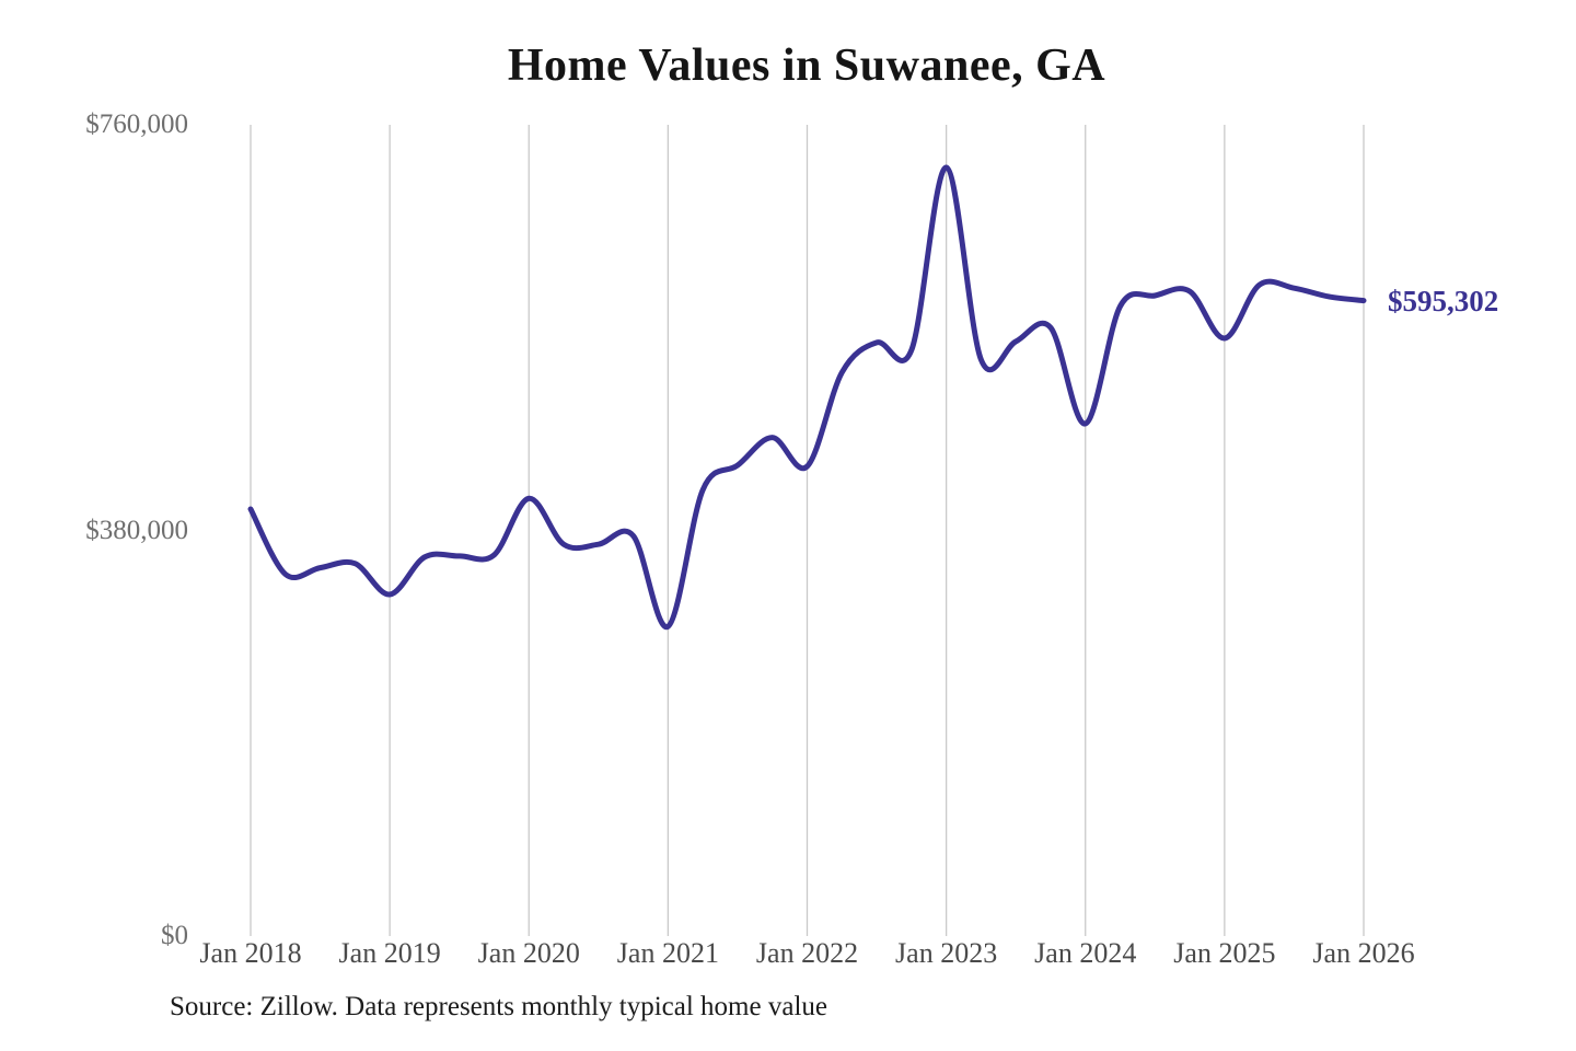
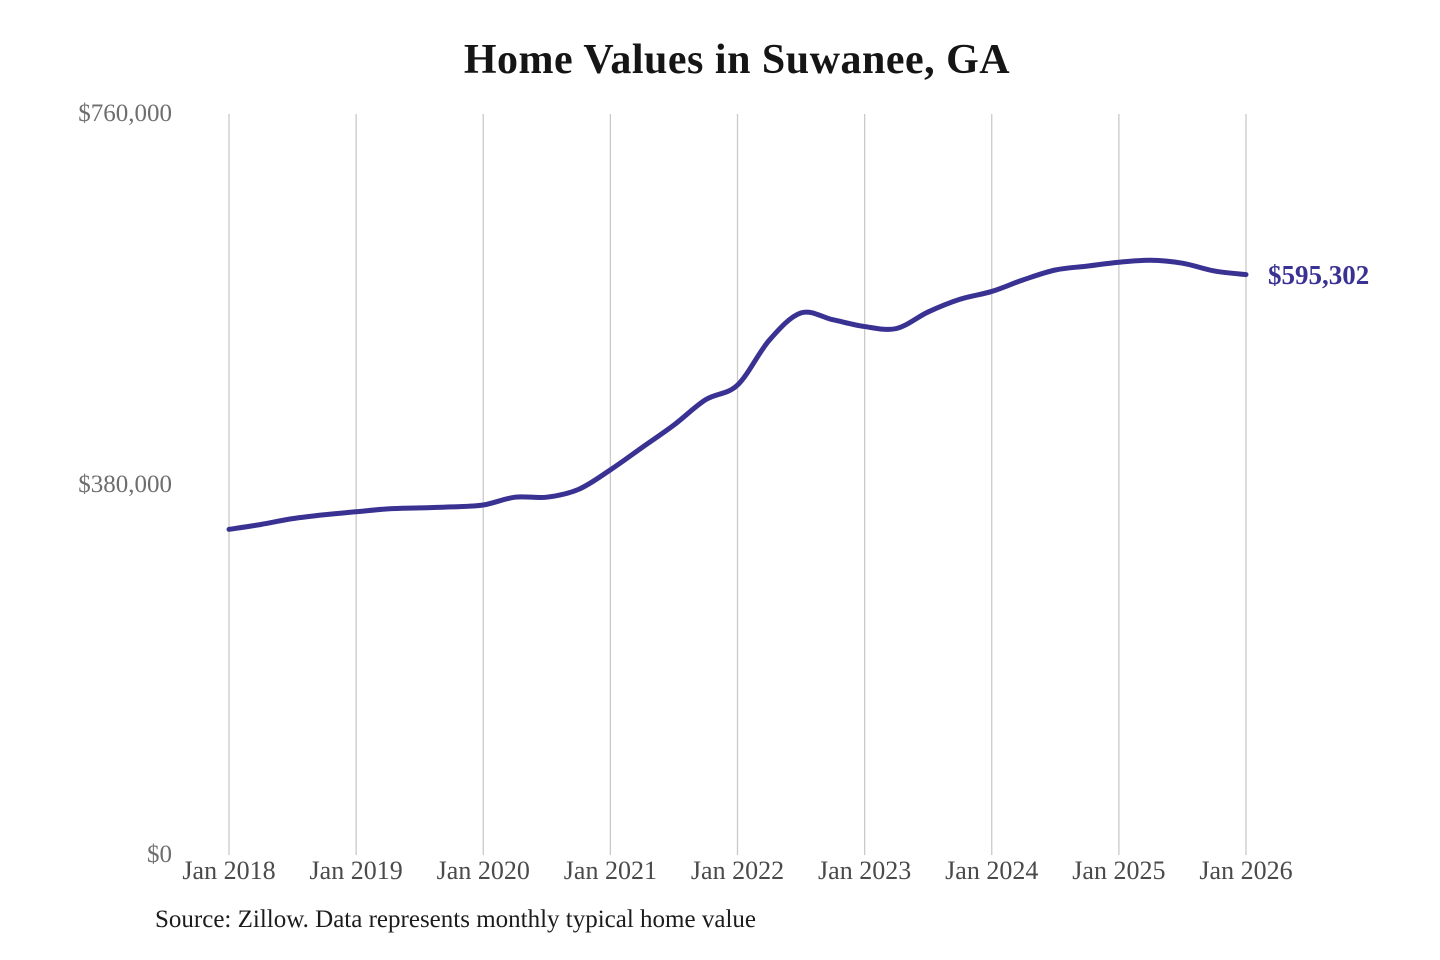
Jan 2018: $400000 -> $330000
Jan 2019: $320000 -> $350000
Jan 2020: $410000 -> $360000
Jan 2021: $290000 -> $400000
Jan 2022: $440000 -> $480000
Jan 2023: $720000 -> $540000
Jan 2024: $480000 -> $580000
Jan 2025: $560000 -> $610000
